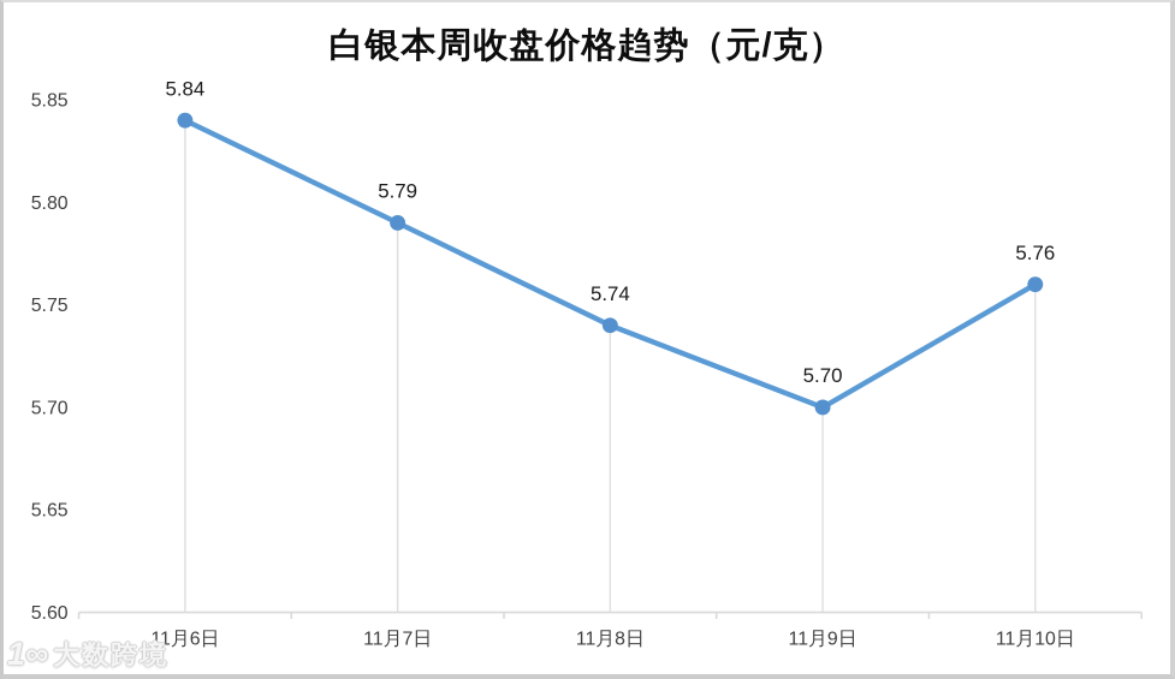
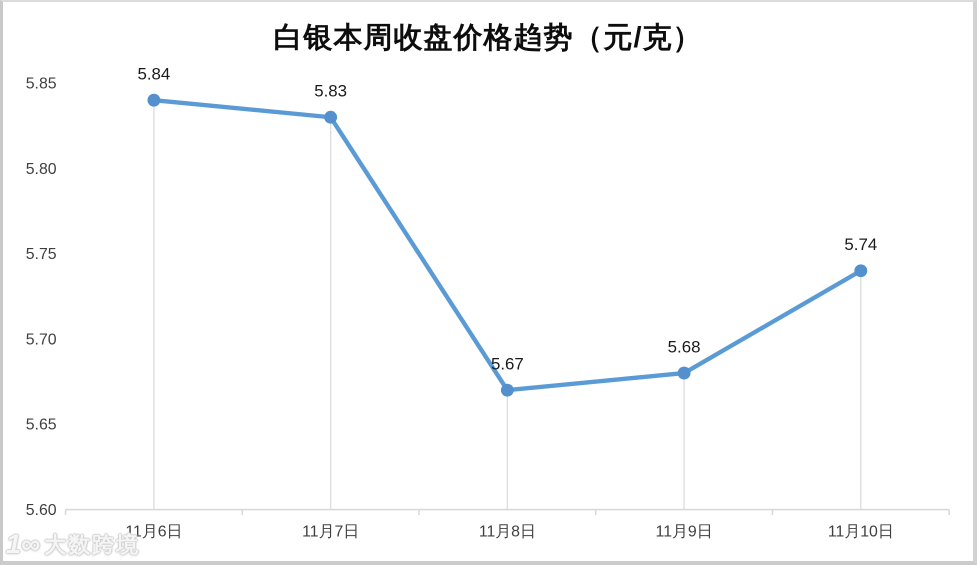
11月7日: 5.79 -> 5.83
11月8日: 5.74 -> 5.67
11月9日: 5.70 -> 5.68
11月10日: 5.76 -> 5.74
